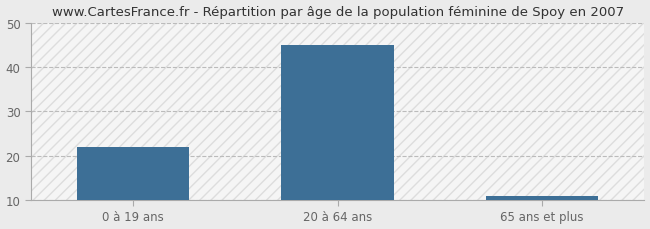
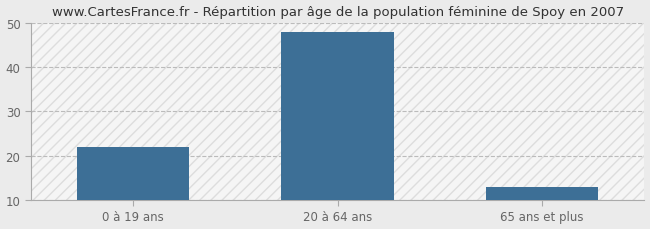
20 à 64 ans: 45 -> 48
65 ans et plus: 11 -> 13
